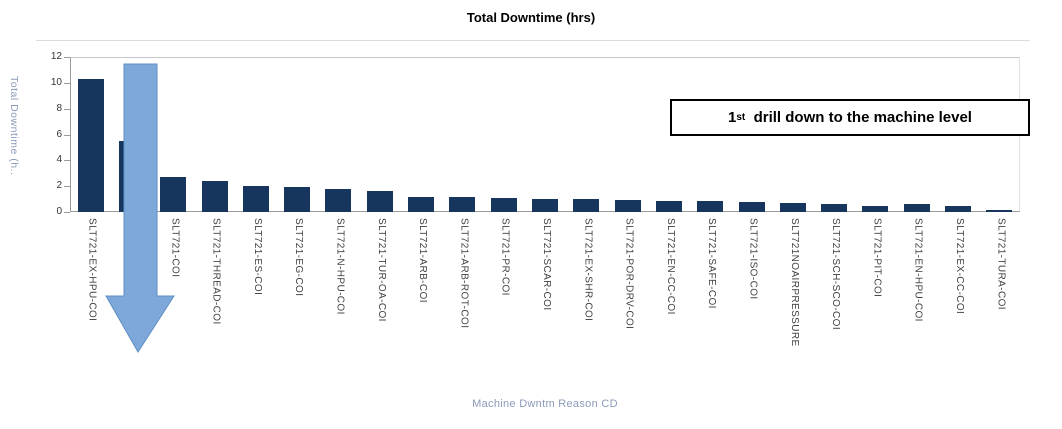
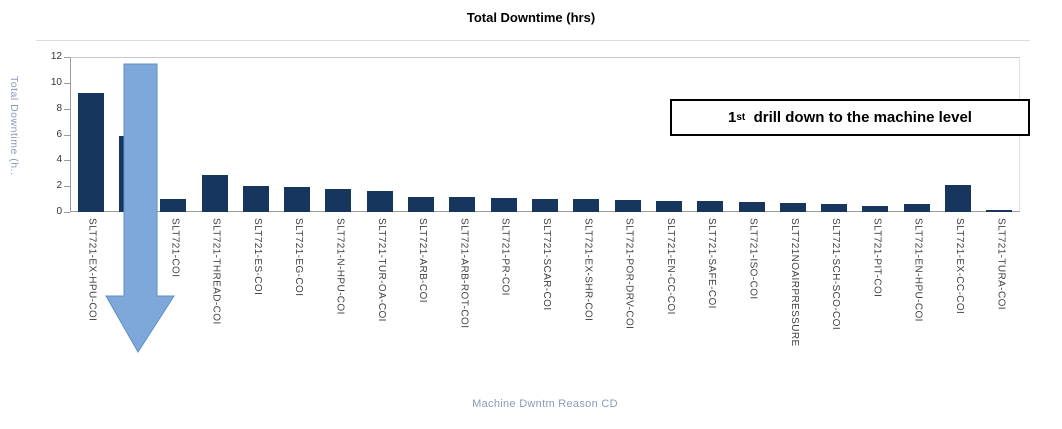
SLT721-EX-HPU-COI: 10.3 -> 9.2
SLT721-POR-OA-COI: 5.5 -> 5.9
SLT721-COI: 2.7 -> 1.0
SLT721-THREAD-COI: 2.4 -> 2.9
SLT721-EX-CC-COI: 0.5 -> 2.1
